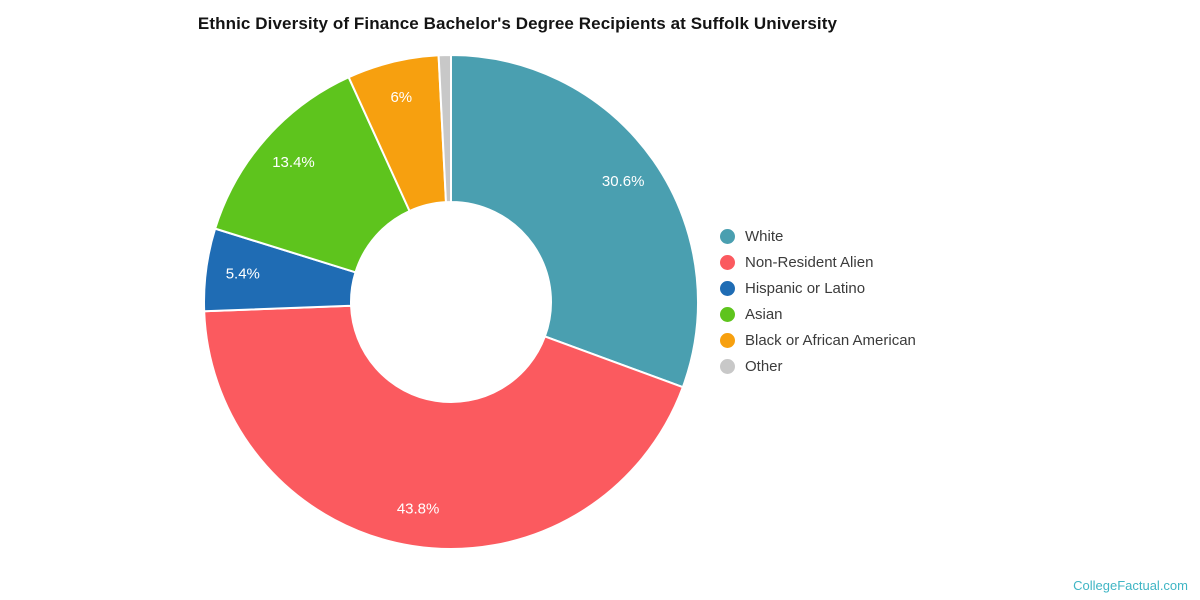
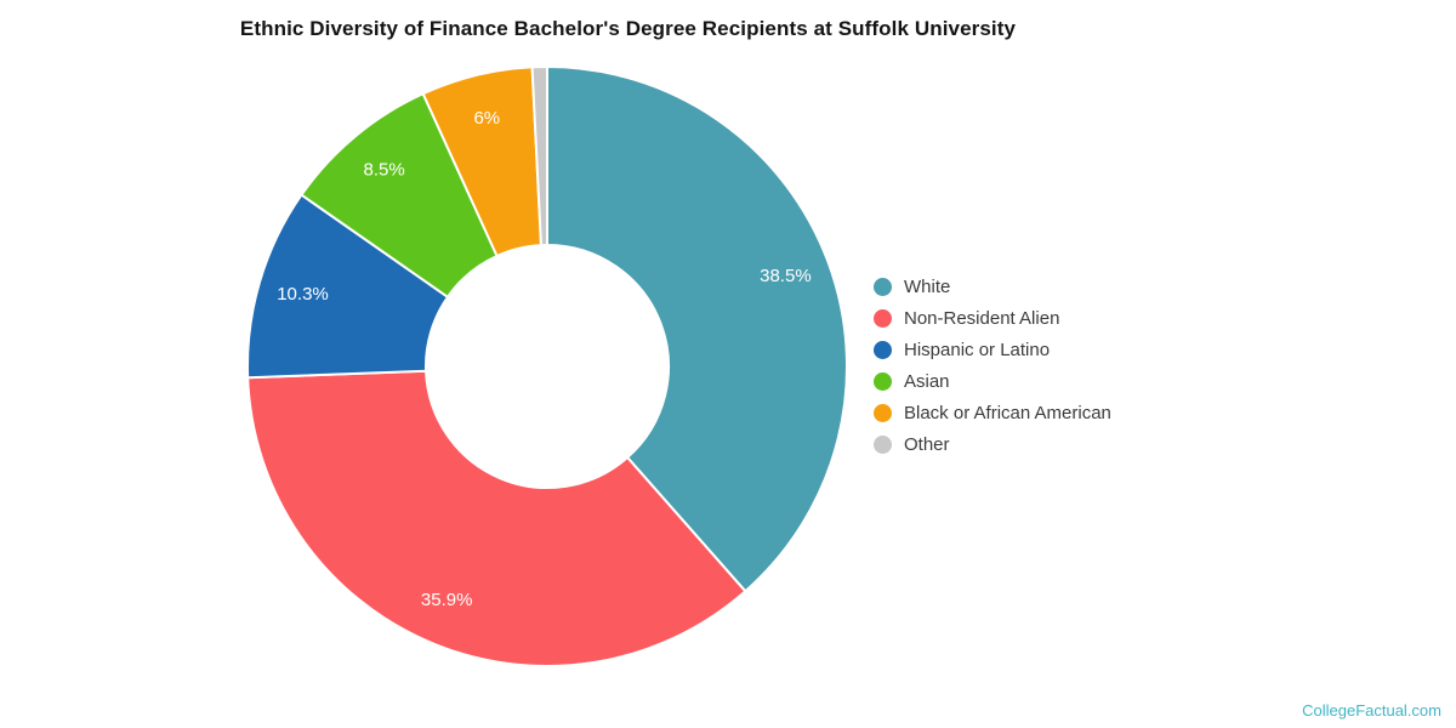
White: 30.6% -> 38.5%
Non-Resident Alien: 43.8% -> 35.9%
Hispanic or Latino: 5.4% -> 10.3%
Asian: 13.4% -> 8.5%
